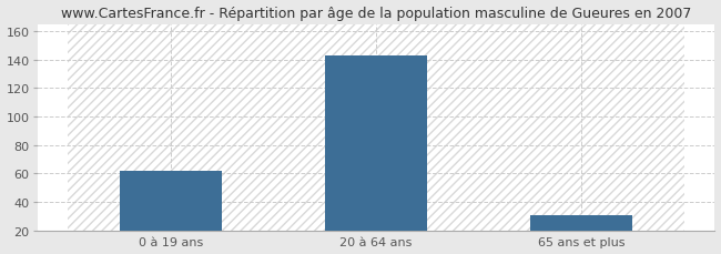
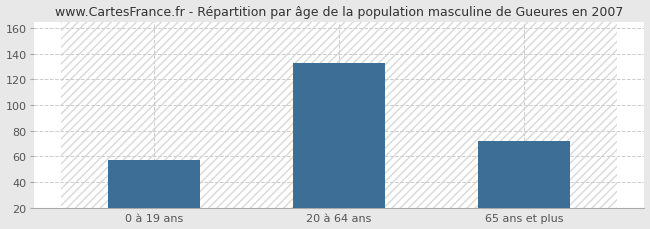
0 à 19 ans: 62 -> 57
20 à 64 ans: 143 -> 133
65 ans et plus: 31 -> 72
